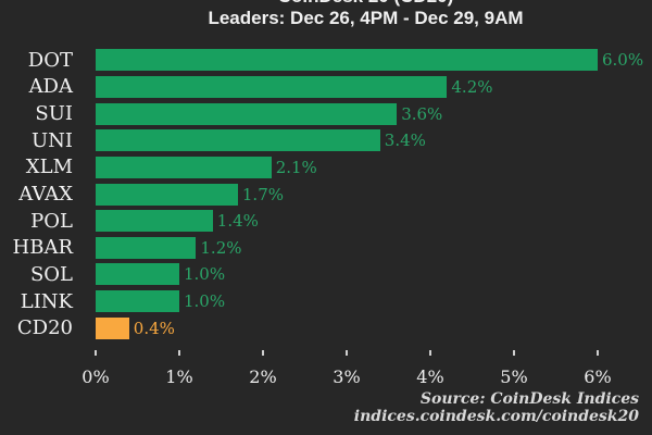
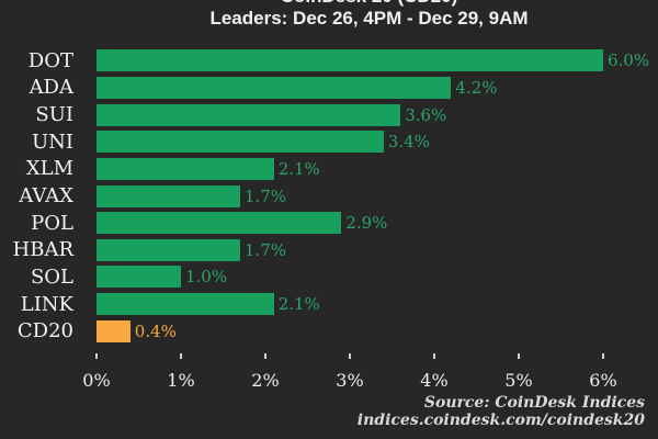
POL: 1.4% -> 2.9%
HBAR: 1.2% -> 1.7%
LINK: 1.0% -> 2.1%
